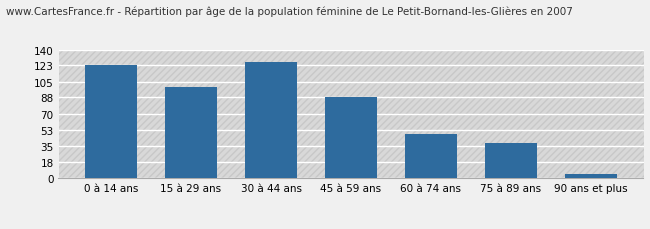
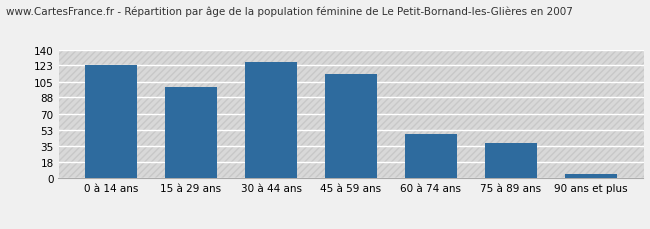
45 à 59 ans: 88 -> 114
